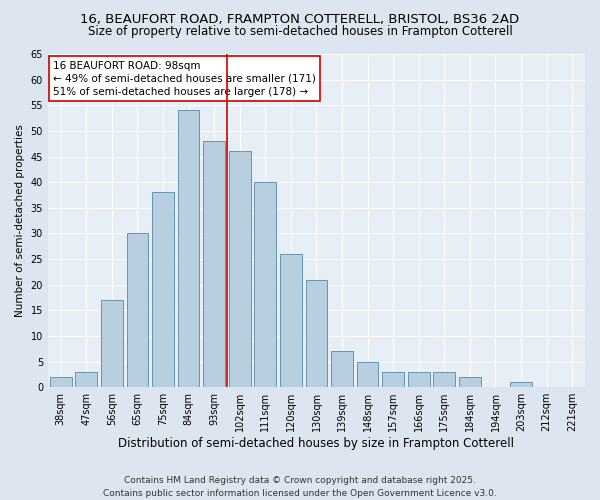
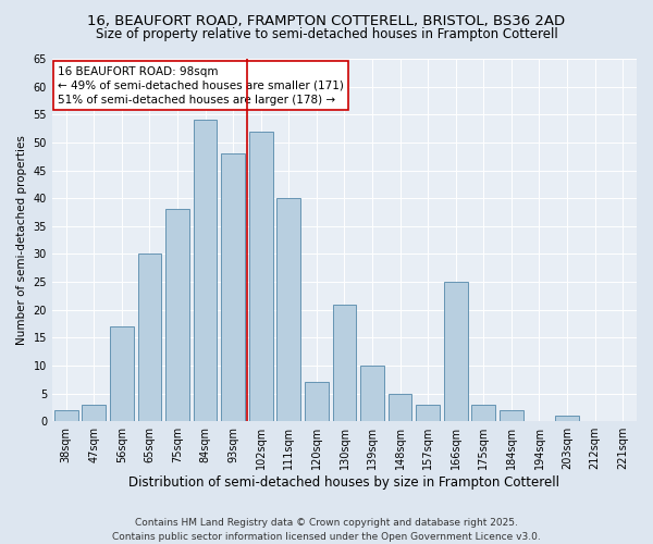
102sqm: 46 -> 52
120sqm: 26 -> 7
139sqm: 7 -> 10
166sqm: 3 -> 25
